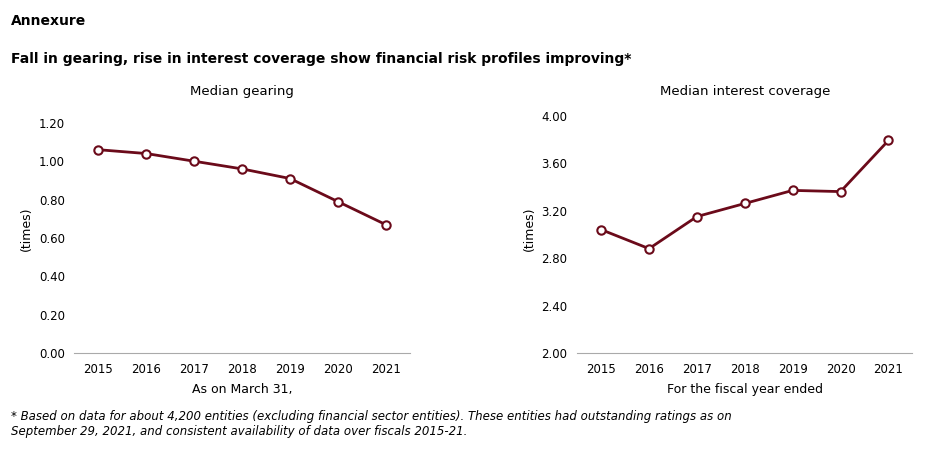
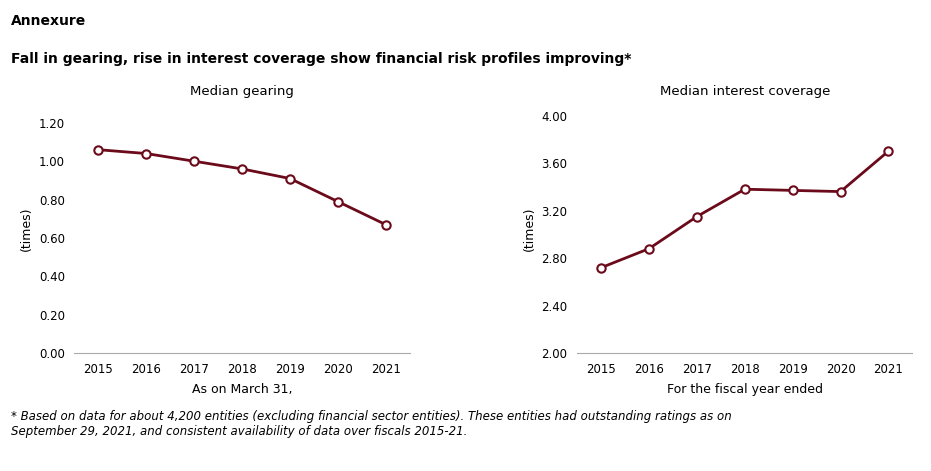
Median interest coverage/2015: 3.04 -> 2.72
Median interest coverage/2018: 3.26 -> 3.38
Median interest coverage/2021: 3.79 -> 3.70
